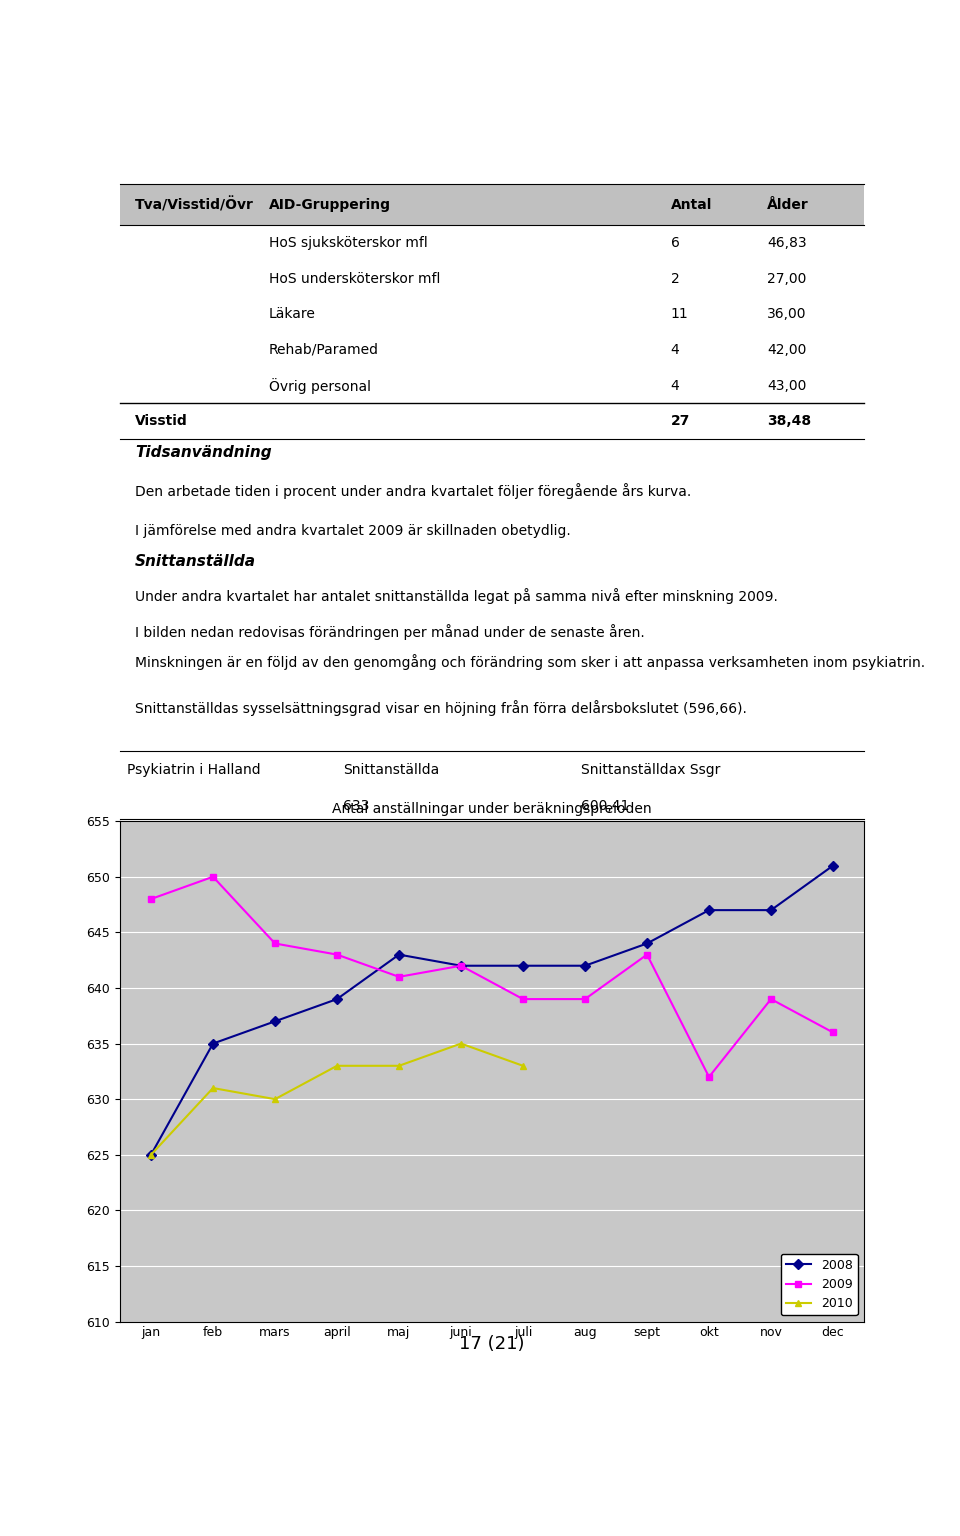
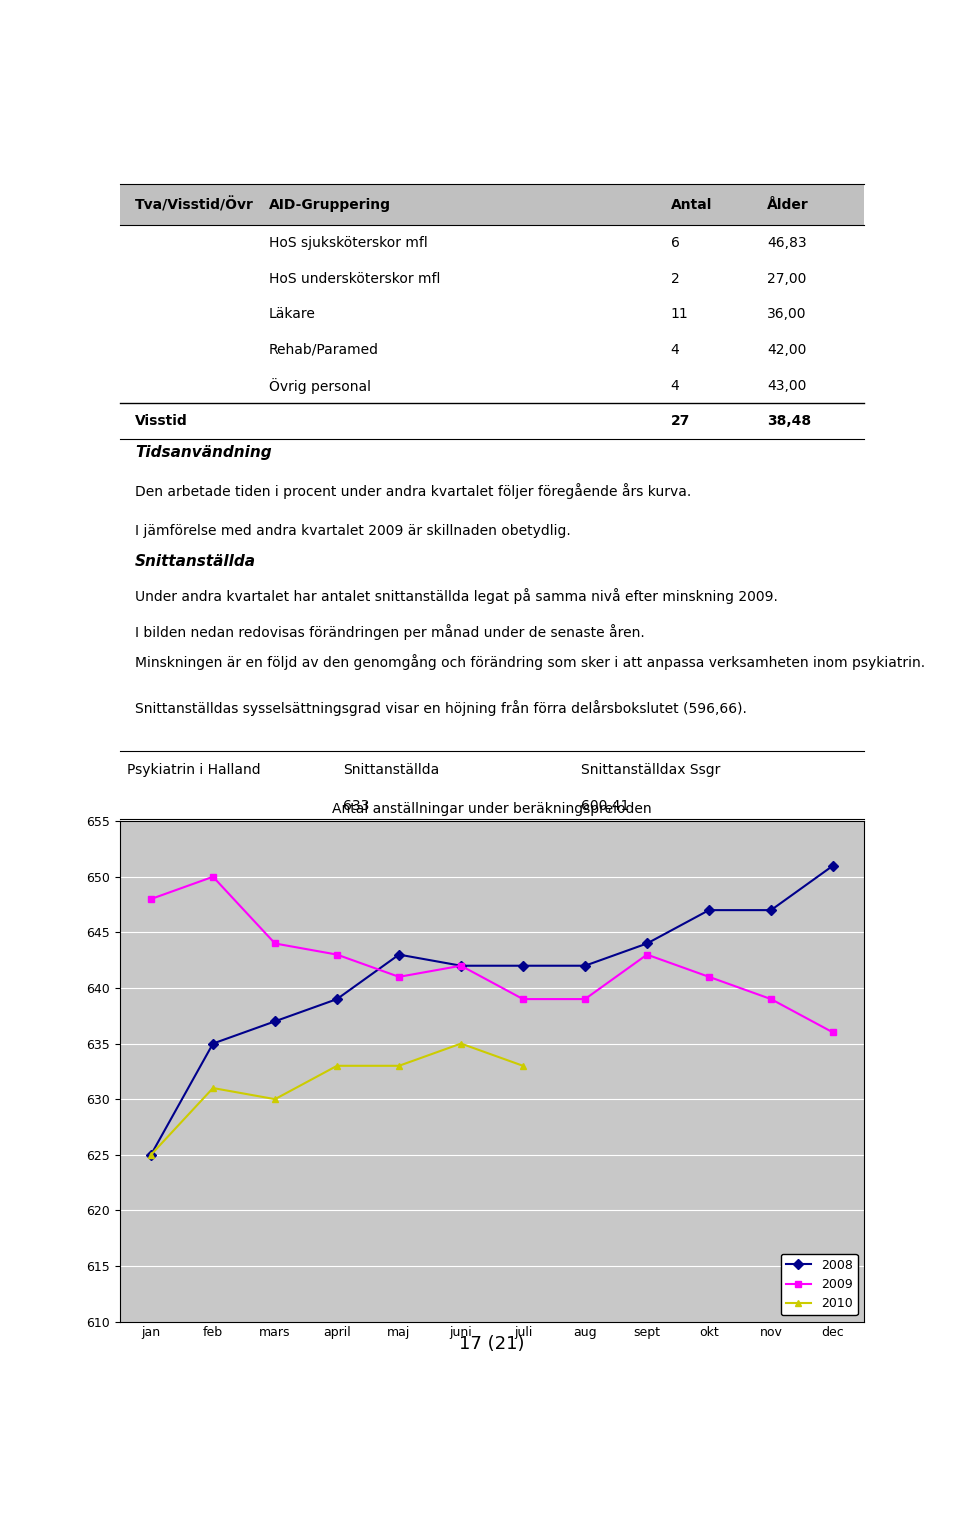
2009/okt: 632 -> 641
